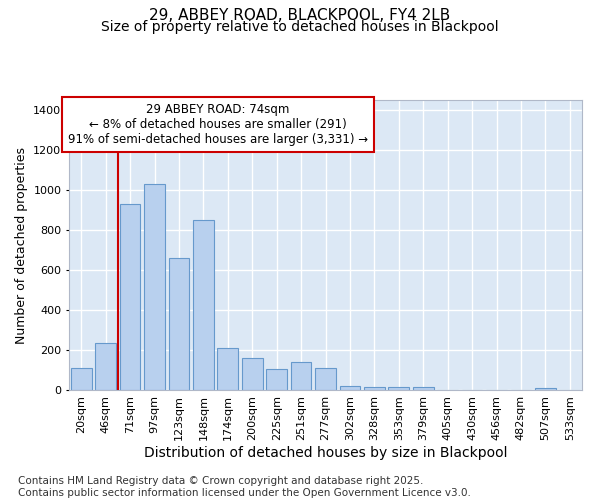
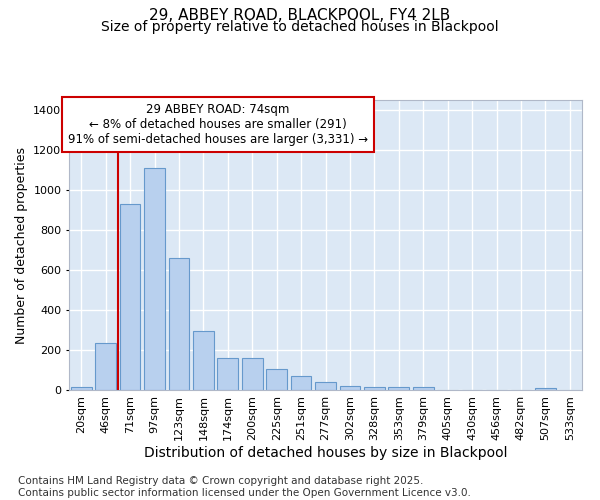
20sqm: 110 -> 20
97sqm: 1030 -> 1110
148sqm: 850 -> 300
174sqm: 210 -> 160
251sqm: 140 -> 70
277sqm: 110 -> 40
